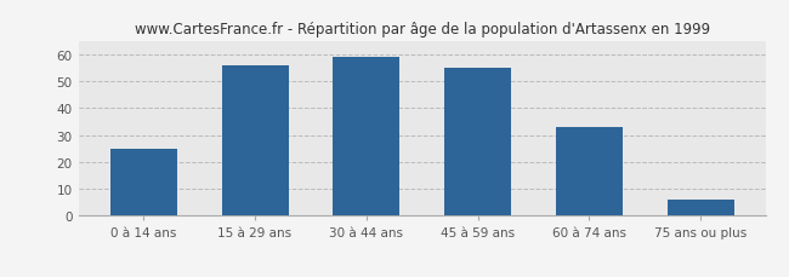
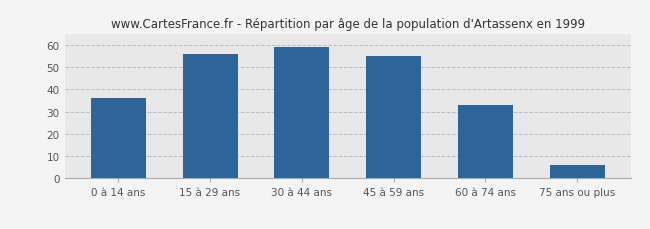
0 à 14 ans: 25 -> 36
